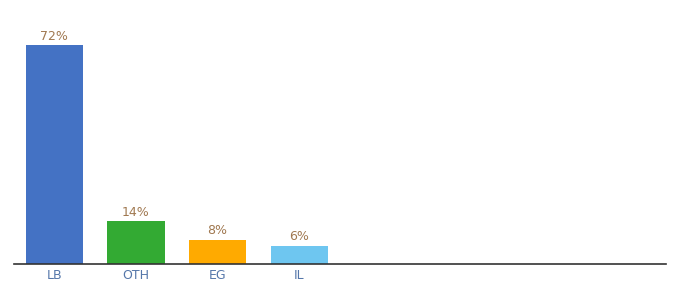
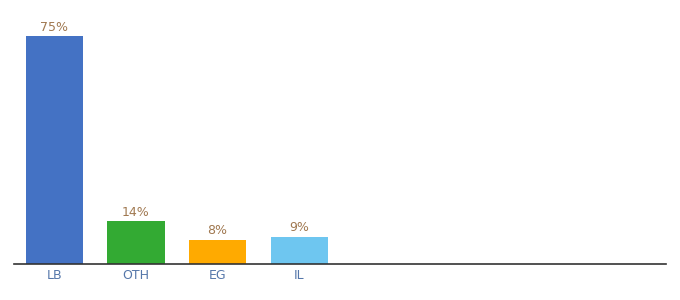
LB: 72% -> 75%
IL: 6% -> 9%
